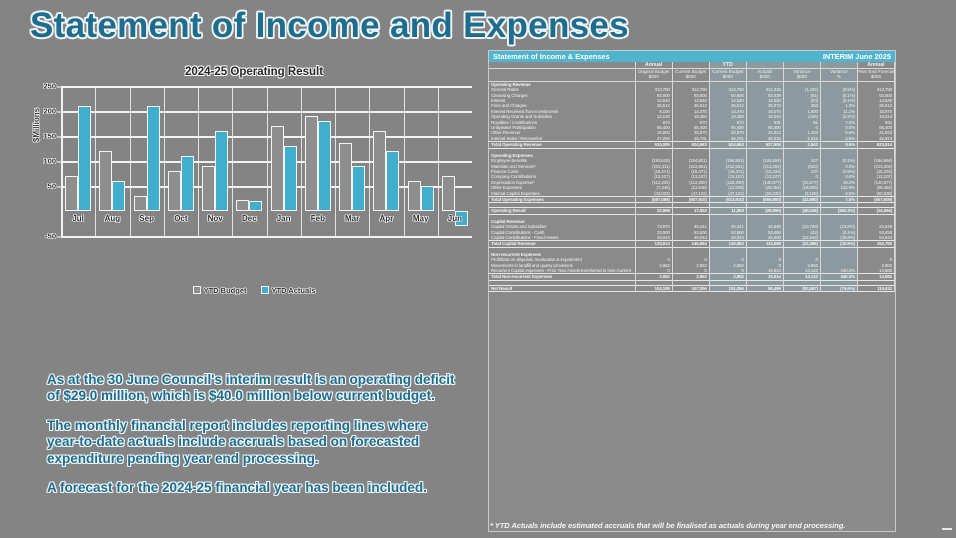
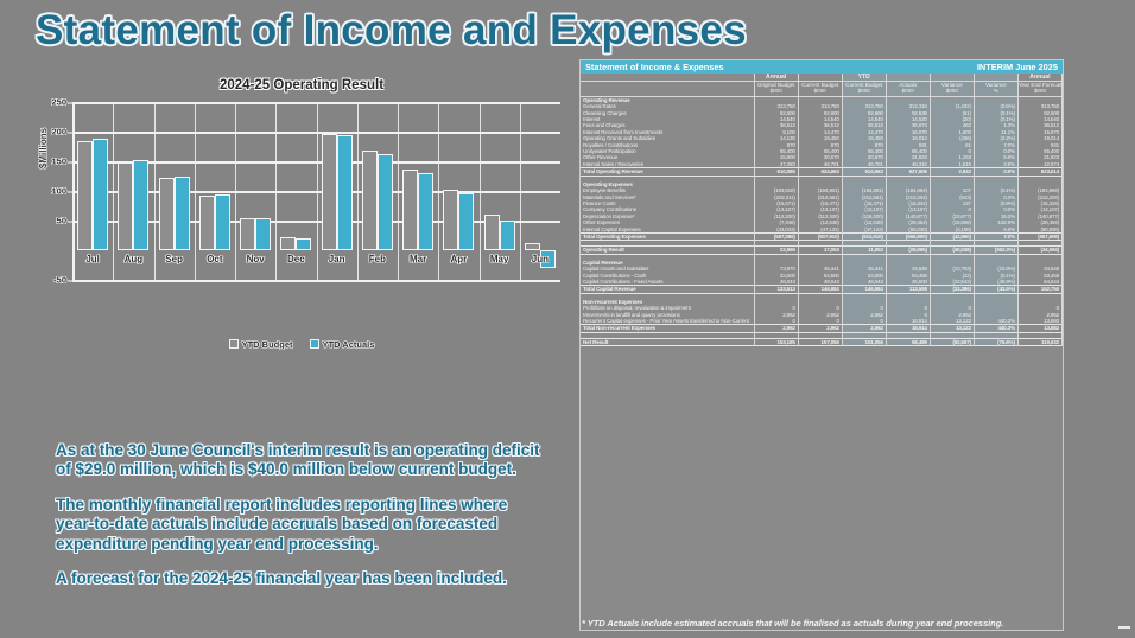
YTD Budget/Jul: 70 -> 180
YTD Actuals/Jul: 210 -> 190
YTD Budget/Aug: 120 -> 150
YTD Actuals/Aug: 60 -> 150
YTD Budget/Sep: 30 -> 120
YTD Actuals/Sep: 210 -> 120
YTD Budget/Oct: 80 -> 90
YTD Actuals/Oct: 110 -> 100
YTD Budget/Nov: 90 -> 50
YTD Actuals/Nov: 160 -> 60
YTD Budget/Jan: 170 -> 200
YTD Actuals/Jan: 130 -> 190
YTD Budget/Feb: 190 -> 170
YTD Actuals/Feb: 180 -> 160
YTD Actuals/Mar: 90 -> 130
YTD Budget/Apr: 160 -> 100
YTD Actuals/Apr: 120 -> 100
YTD Budget/Jun: 70 -> 10
